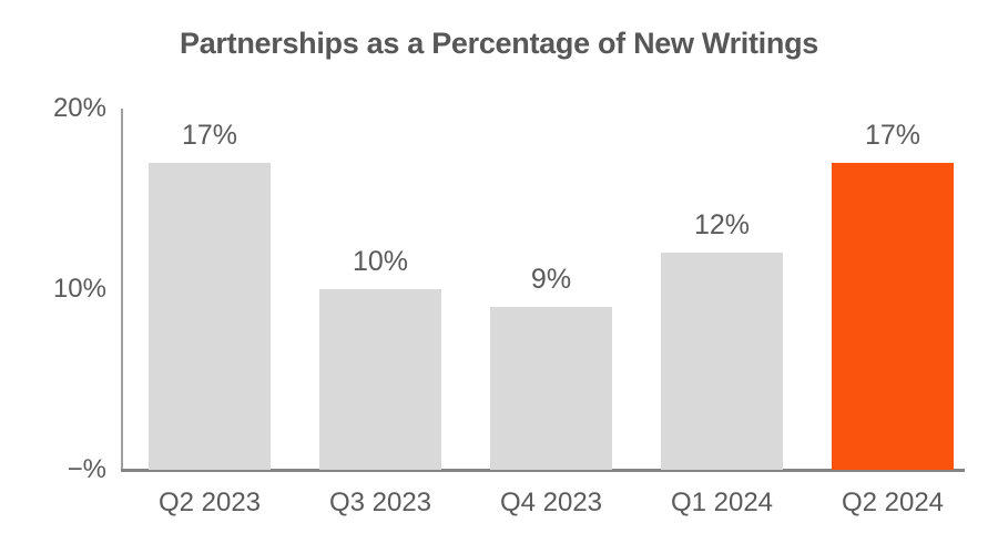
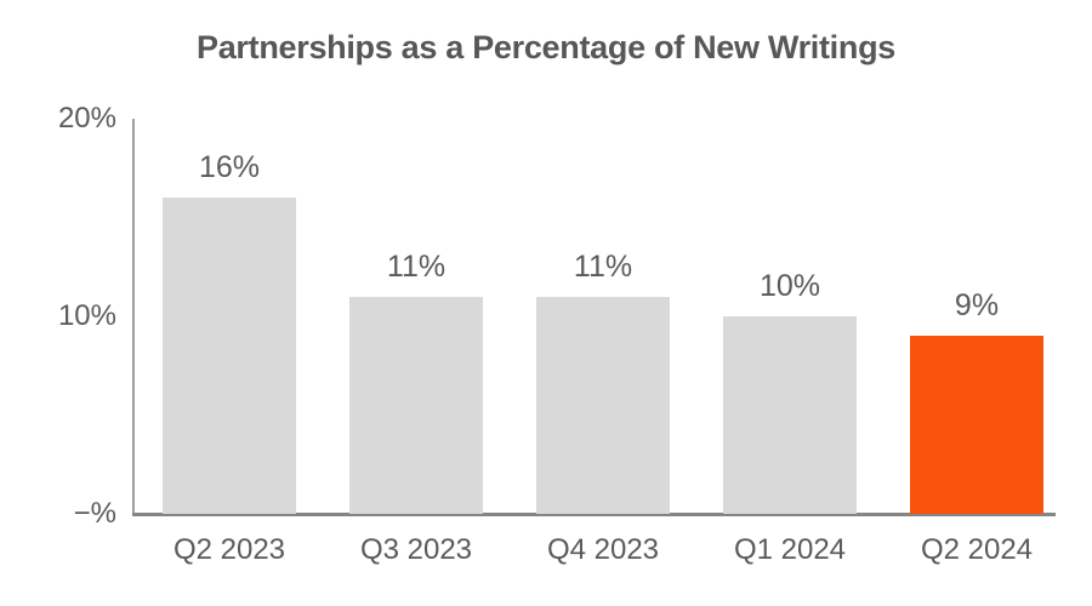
Q2 2023: 17% -> 16%
Q3 2023: 10% -> 11%
Q4 2023: 9% -> 11%
Q1 2024: 12% -> 10%
Q2 2024: 17% -> 9%
